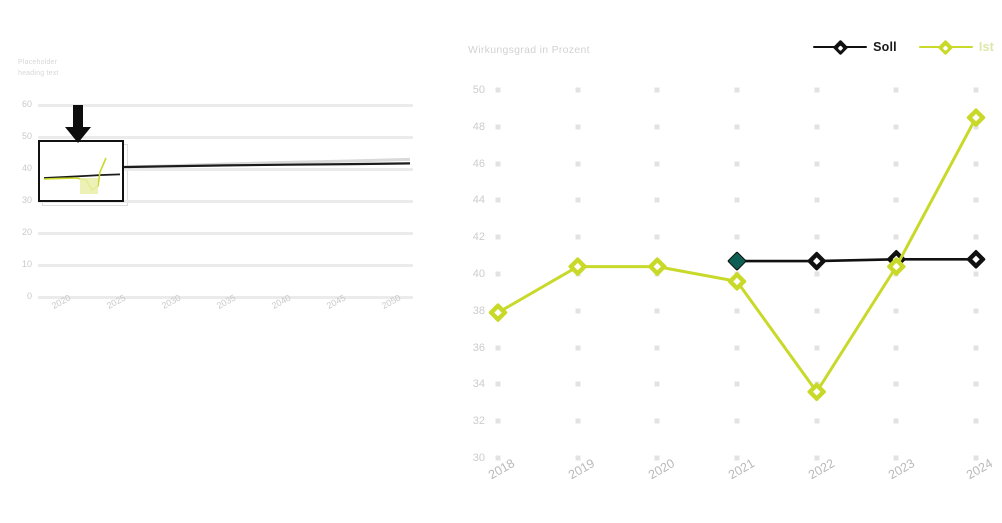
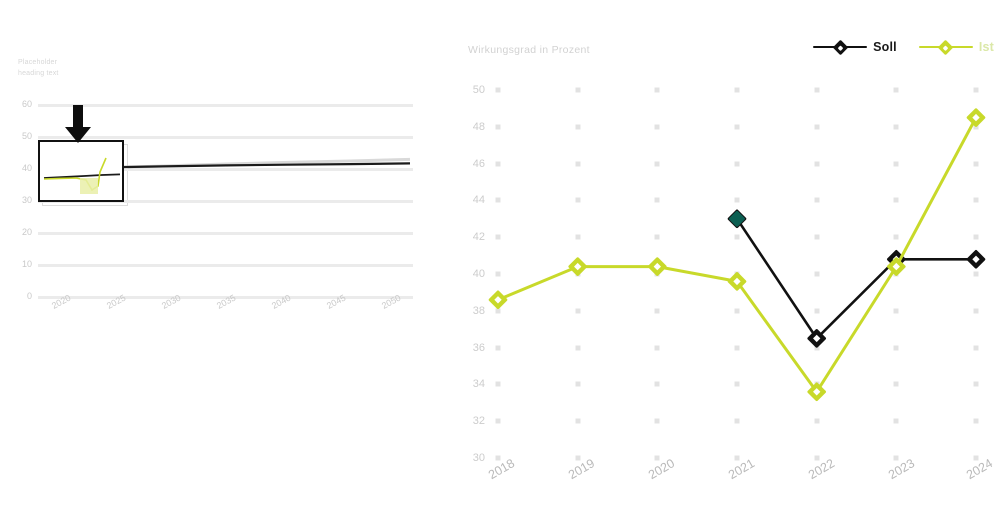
Ist/2018: 37.9 -> 38.6
Soll/2021: 40.7 -> 43.0
Soll/2022: 40.7 -> 36.5
